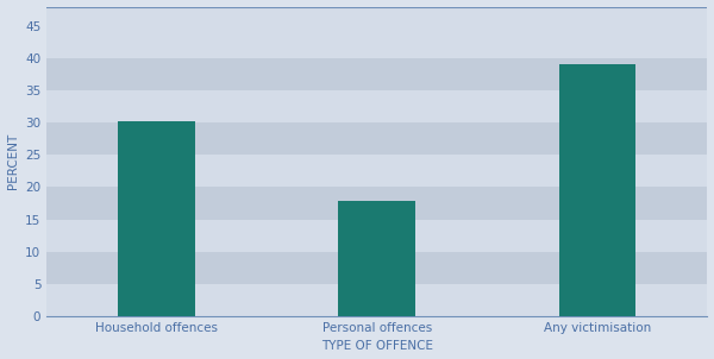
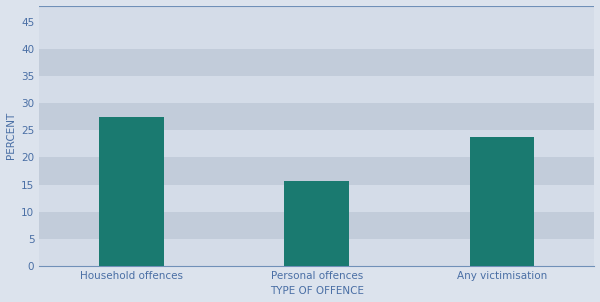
Household offences: 30.2 -> 27.4
Personal offences: 17.8 -> 15.6
Any victimisation: 39.0 -> 23.8
